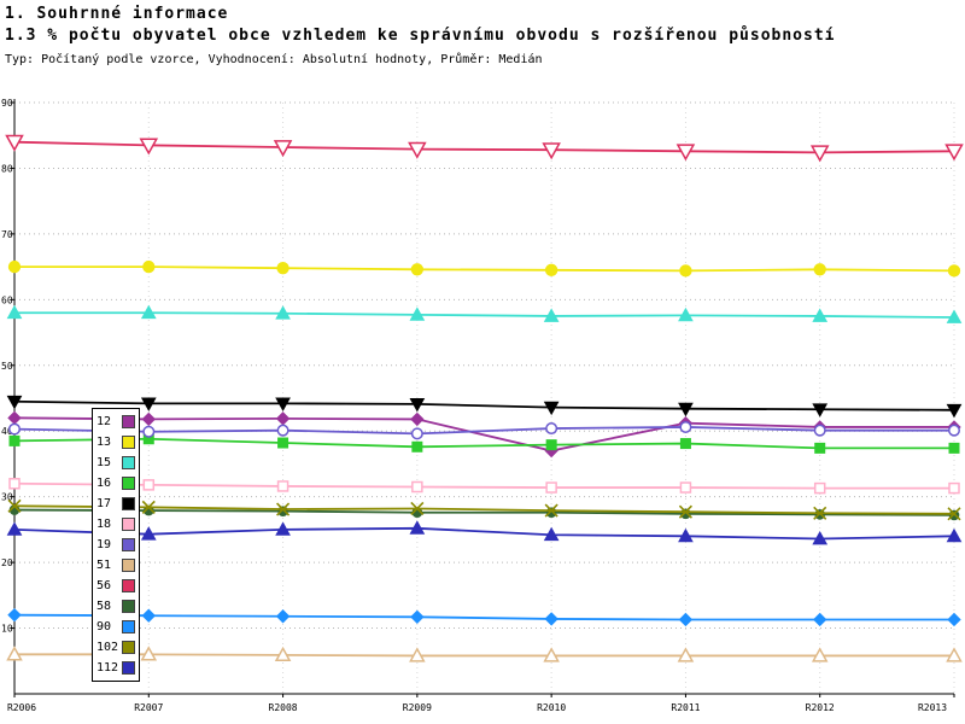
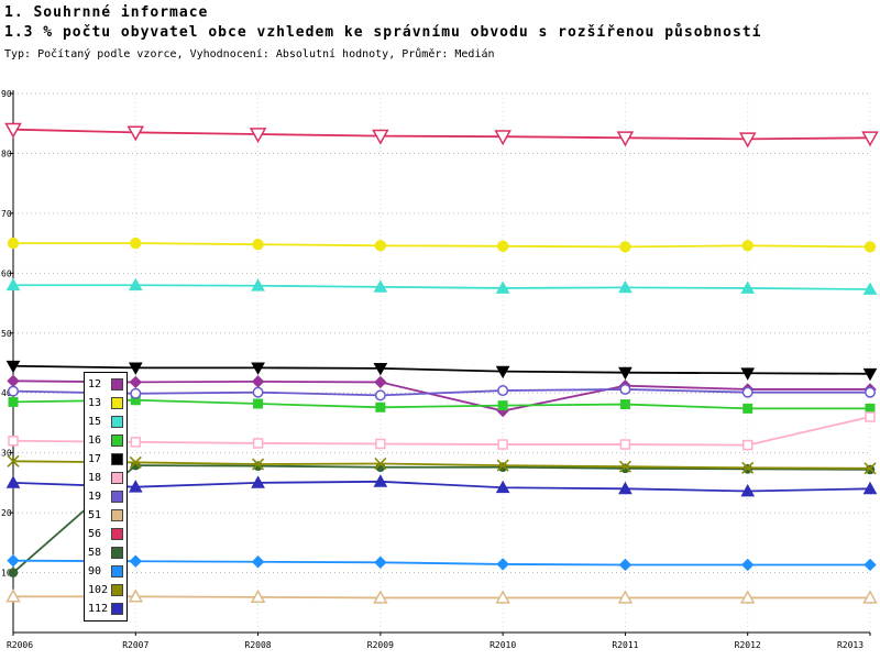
58/R2006: 28 -> 10
18/R2013: 31 -> 36
